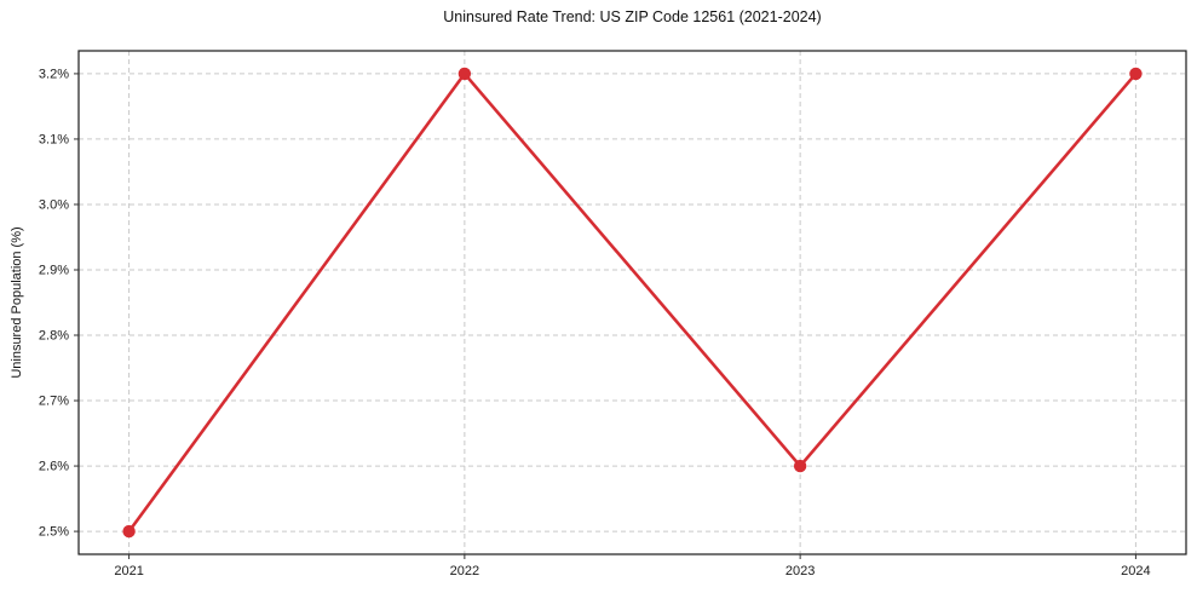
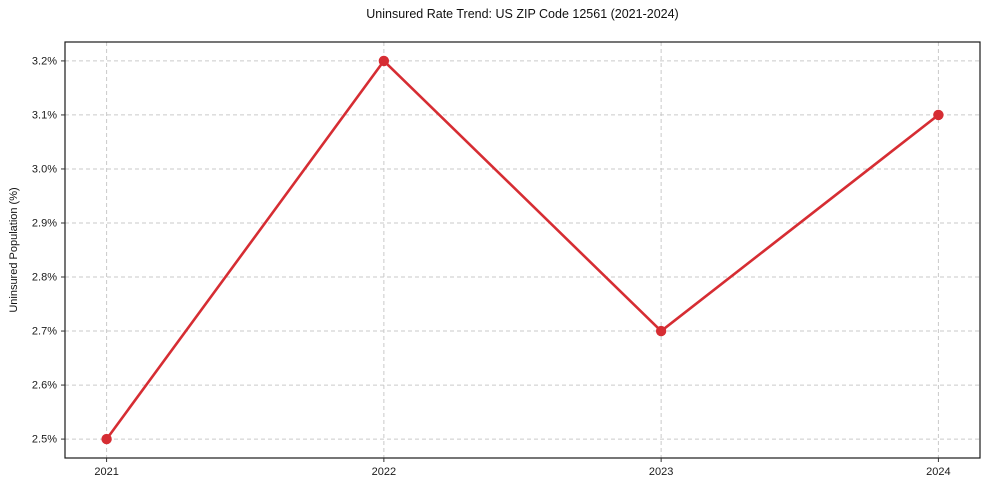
2023: 2.6% -> 2.7%
2024: 3.2% -> 3.1%
